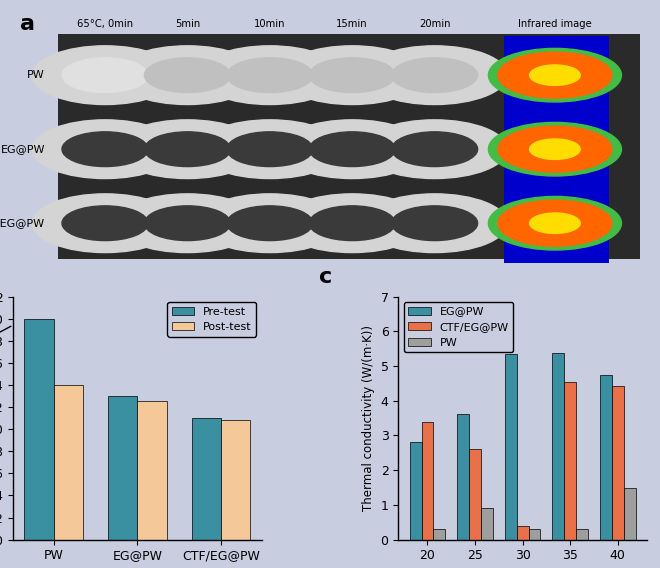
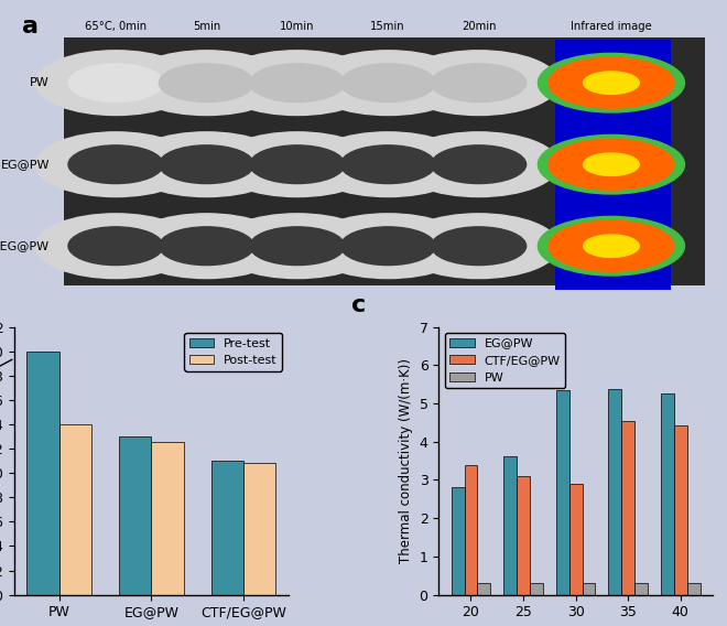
CTF/EG@PW/25: 2.60 -> 3.10
PW/25: 0.9 -> 0.3
CTF/EG@PW/30: 0.40 -> 2.90
EG@PW/40: 4.75 -> 5.27
PW/40: 1.5 -> 0.3
